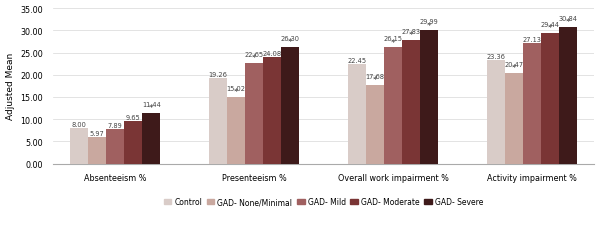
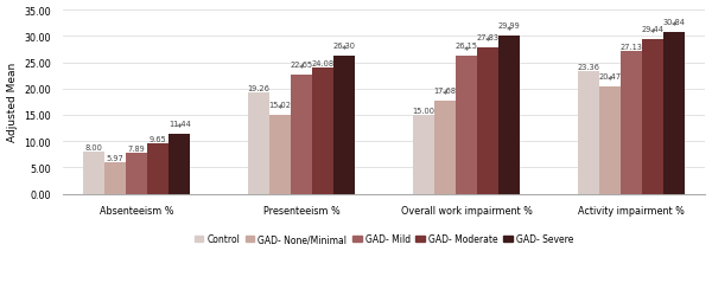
Control/Overall work impairment %: 22.4 -> 15.0
